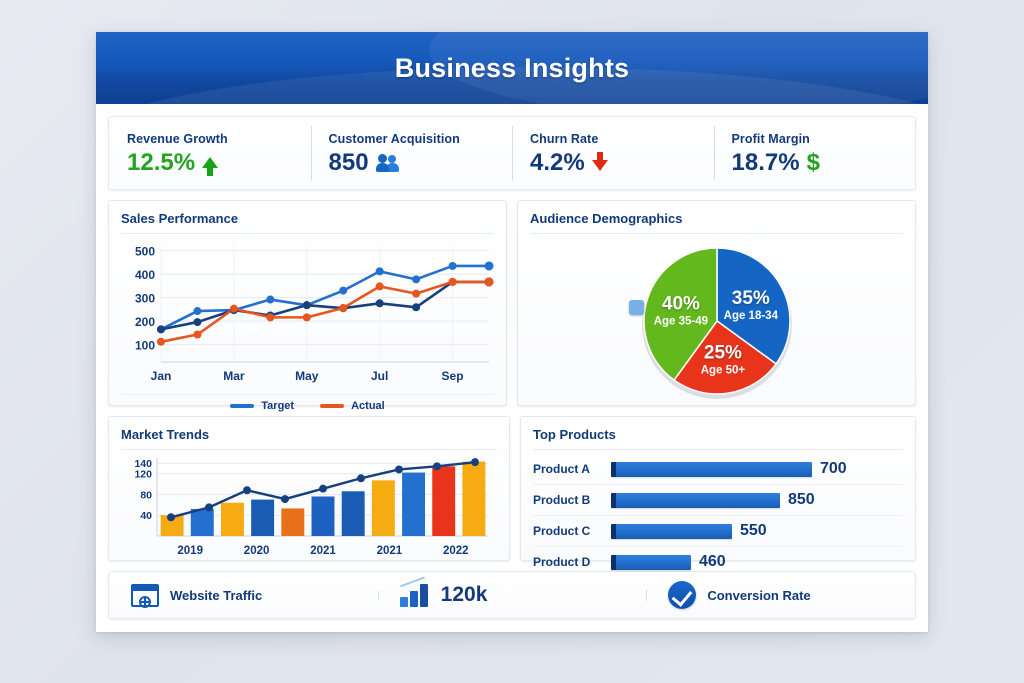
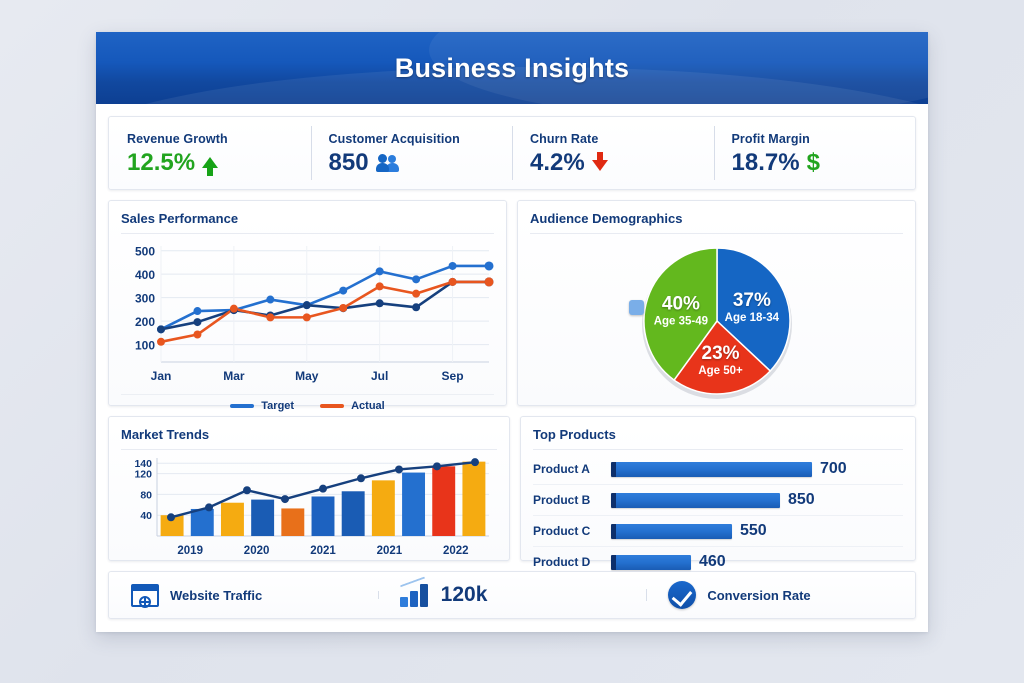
Audience Demographics/Age 18-34: 35% -> 37%
Audience Demographics/Age 50+: 25% -> 23%
